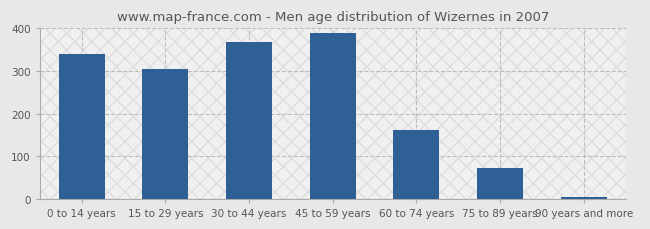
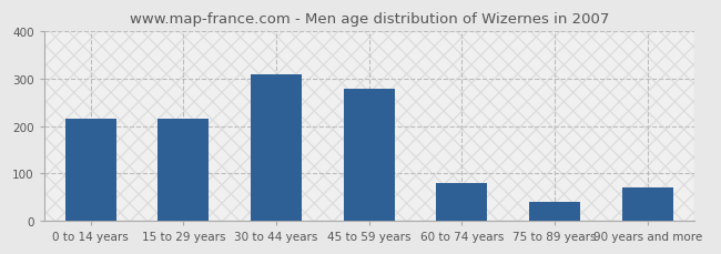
0 to 14 years: 340 -> 215
15 to 29 years: 305 -> 215
30 to 44 years: 368 -> 310
45 to 59 years: 390 -> 280
60 to 74 years: 162 -> 80
75 to 89 years: 73 -> 40
90 years and more: 5 -> 70
